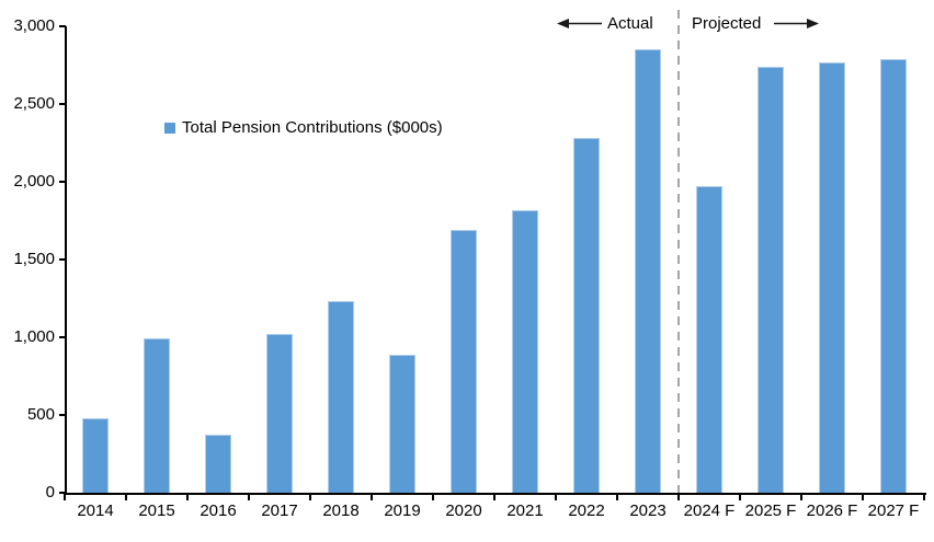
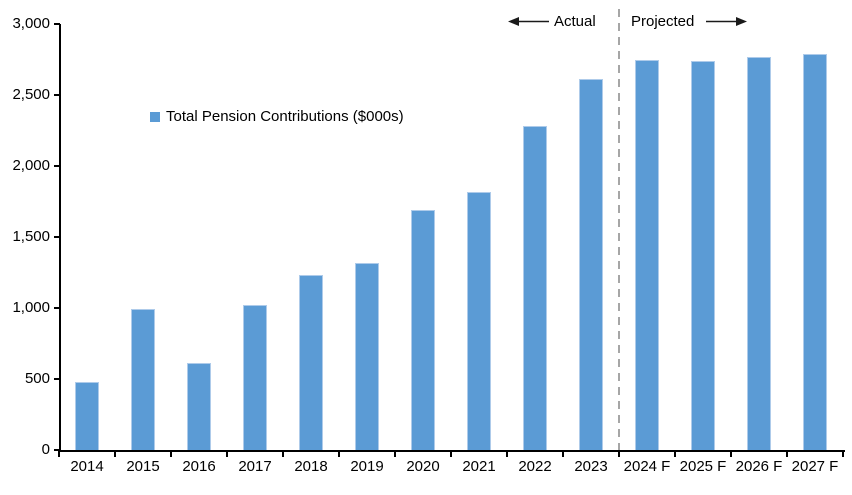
2016: 370 -> 610
2019: 890 -> 1320
2023: 2850 -> 2610
2024 F: 1970 -> 2750
